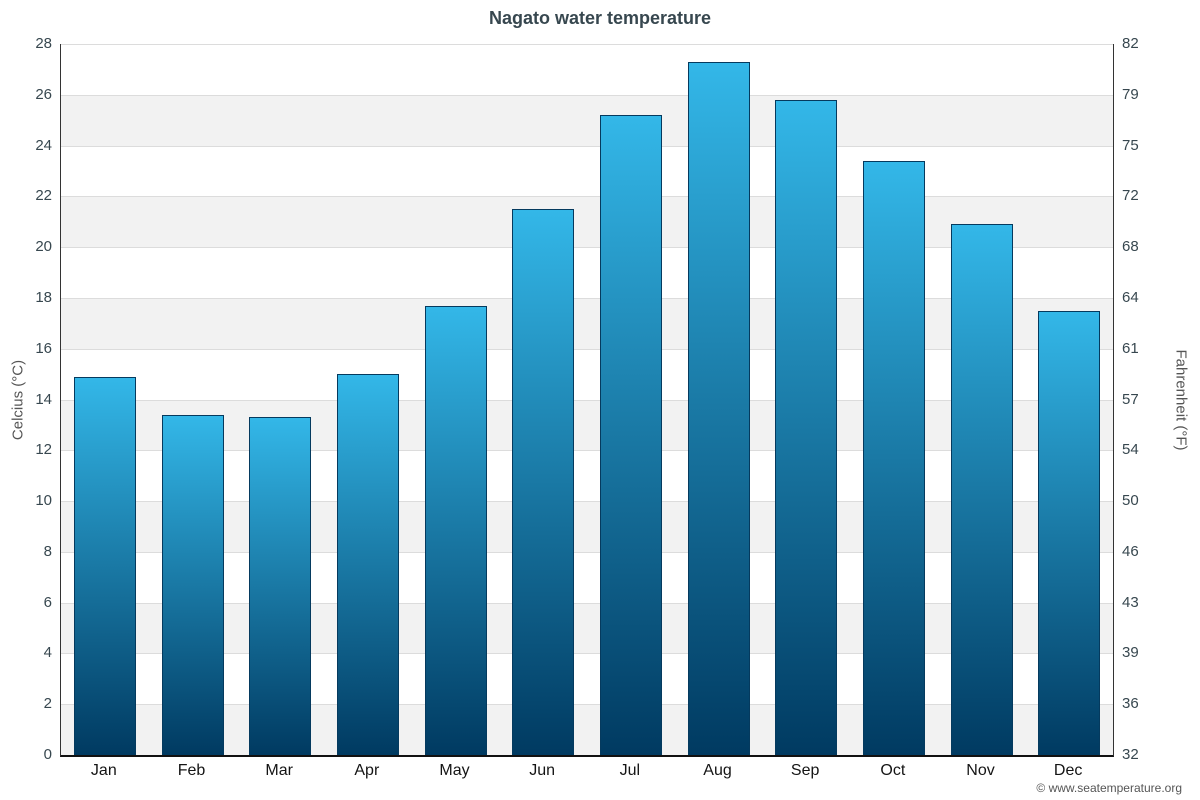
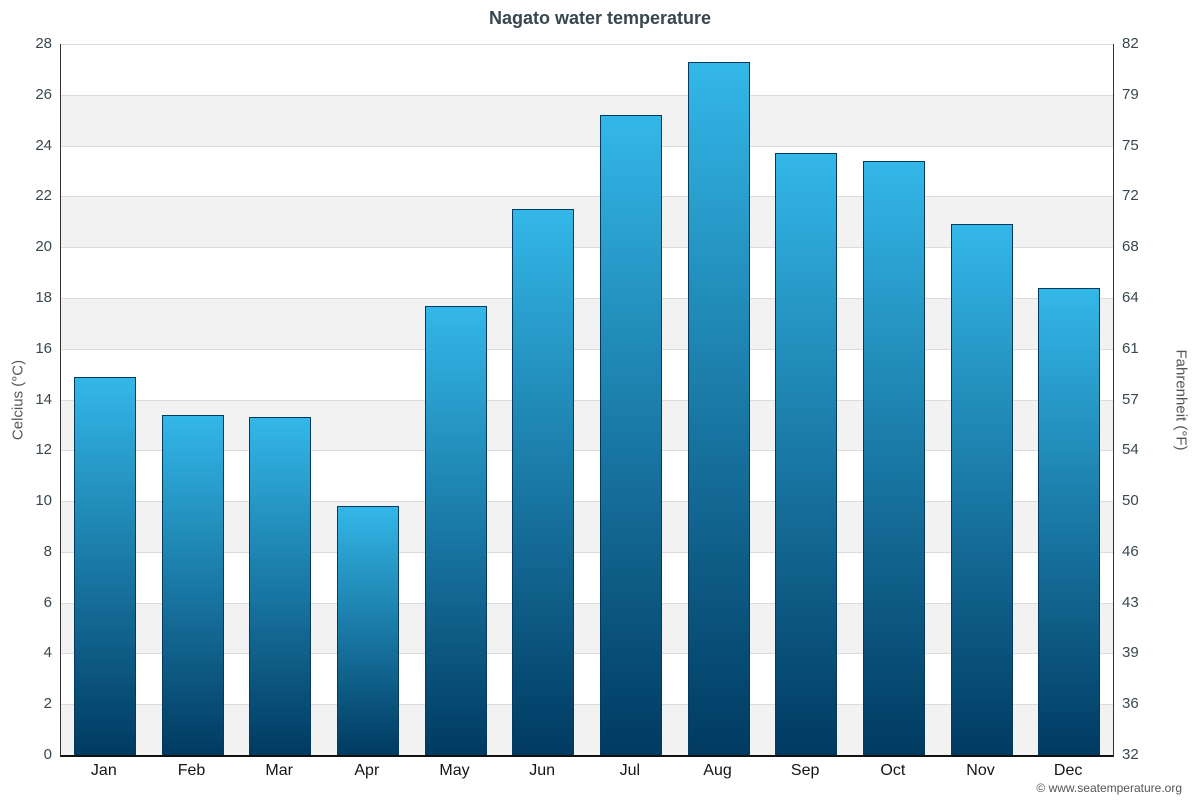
Apr: 15.0 -> 9.8
Sep: 25.8 -> 23.7
Dec: 17.5 -> 18.4
